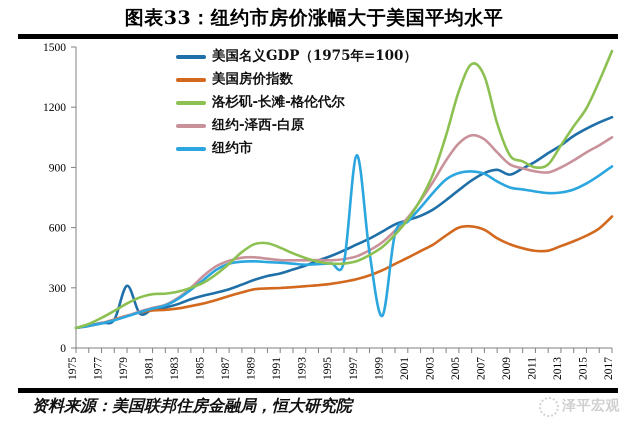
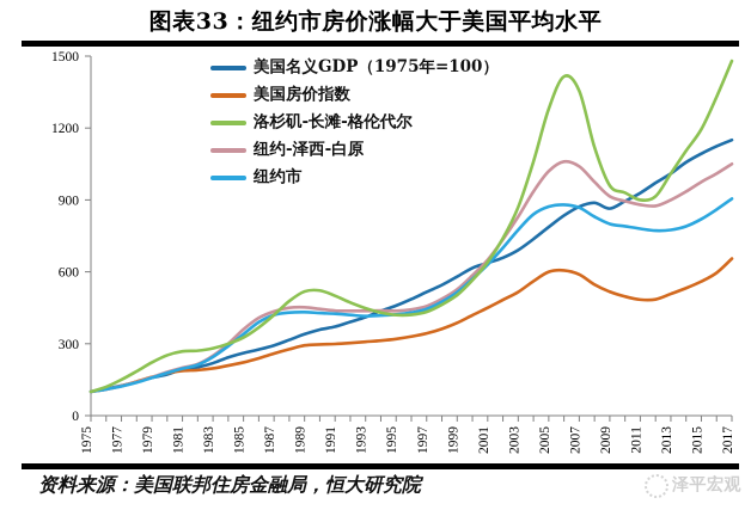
美国名义GDP（1975年=100）/1979: 310 -> 160
纽约市/1997: 960 -> 440
纽约市/1999: 160 -> 520
